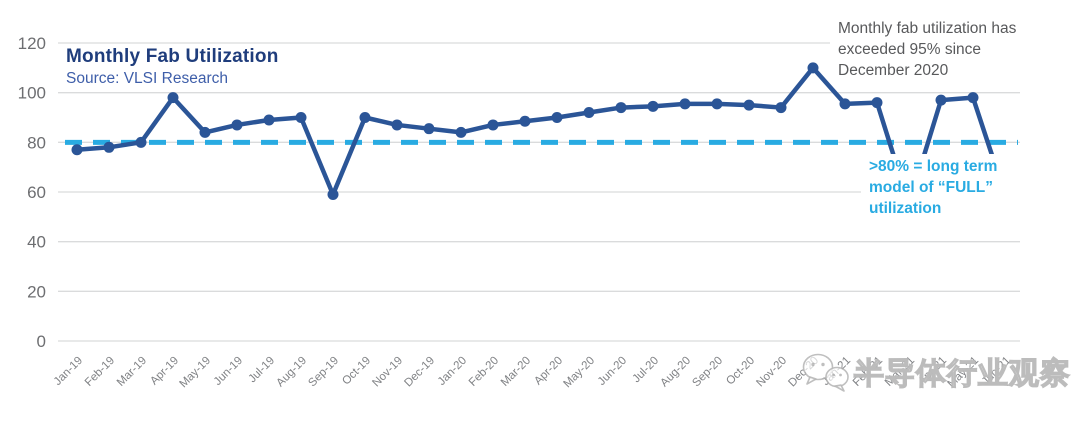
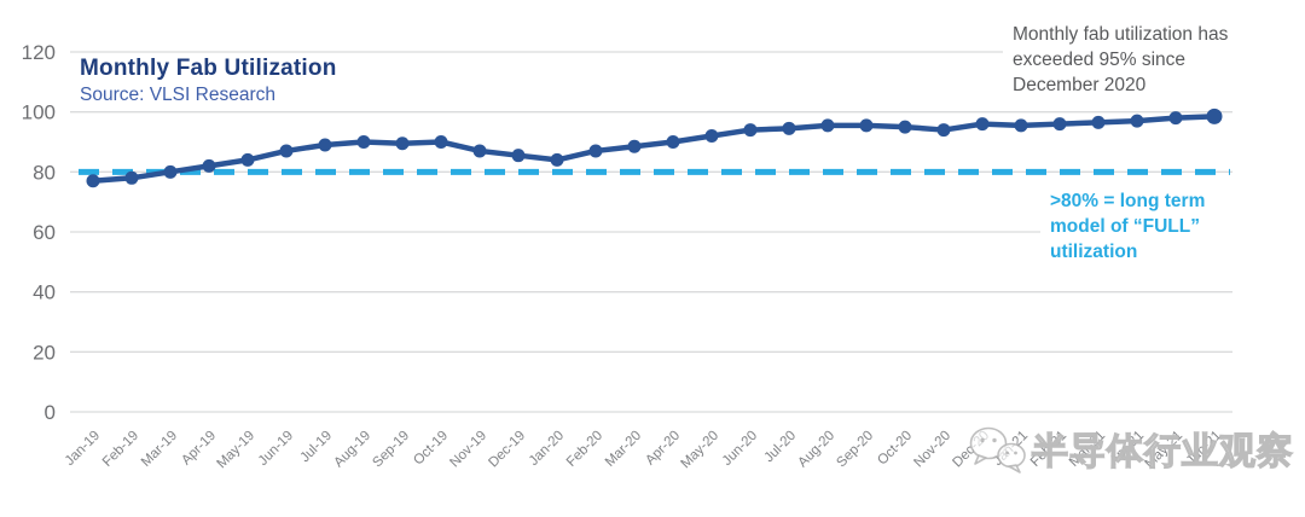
Apr-19: 98 -> 82
Sep-19: 59 -> 90
Dec-20: 110 -> 96
Mar-21: 55 -> 96
Jun-21: 59 -> 98
